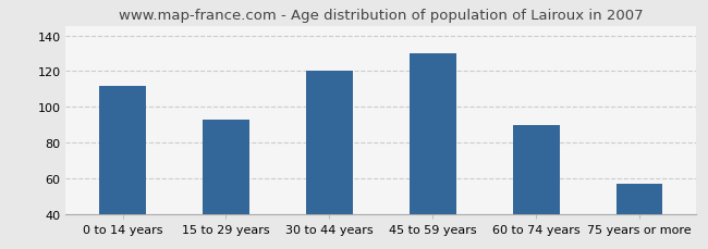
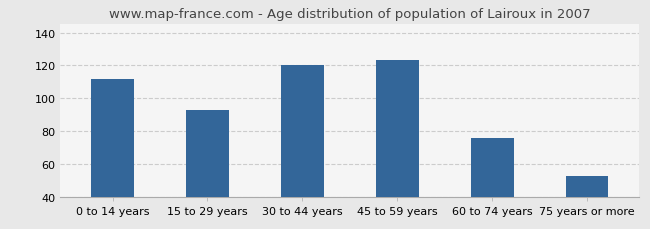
45 to 59 years: 130 -> 123
60 to 74 years: 90 -> 76
75 years or more: 57 -> 53
